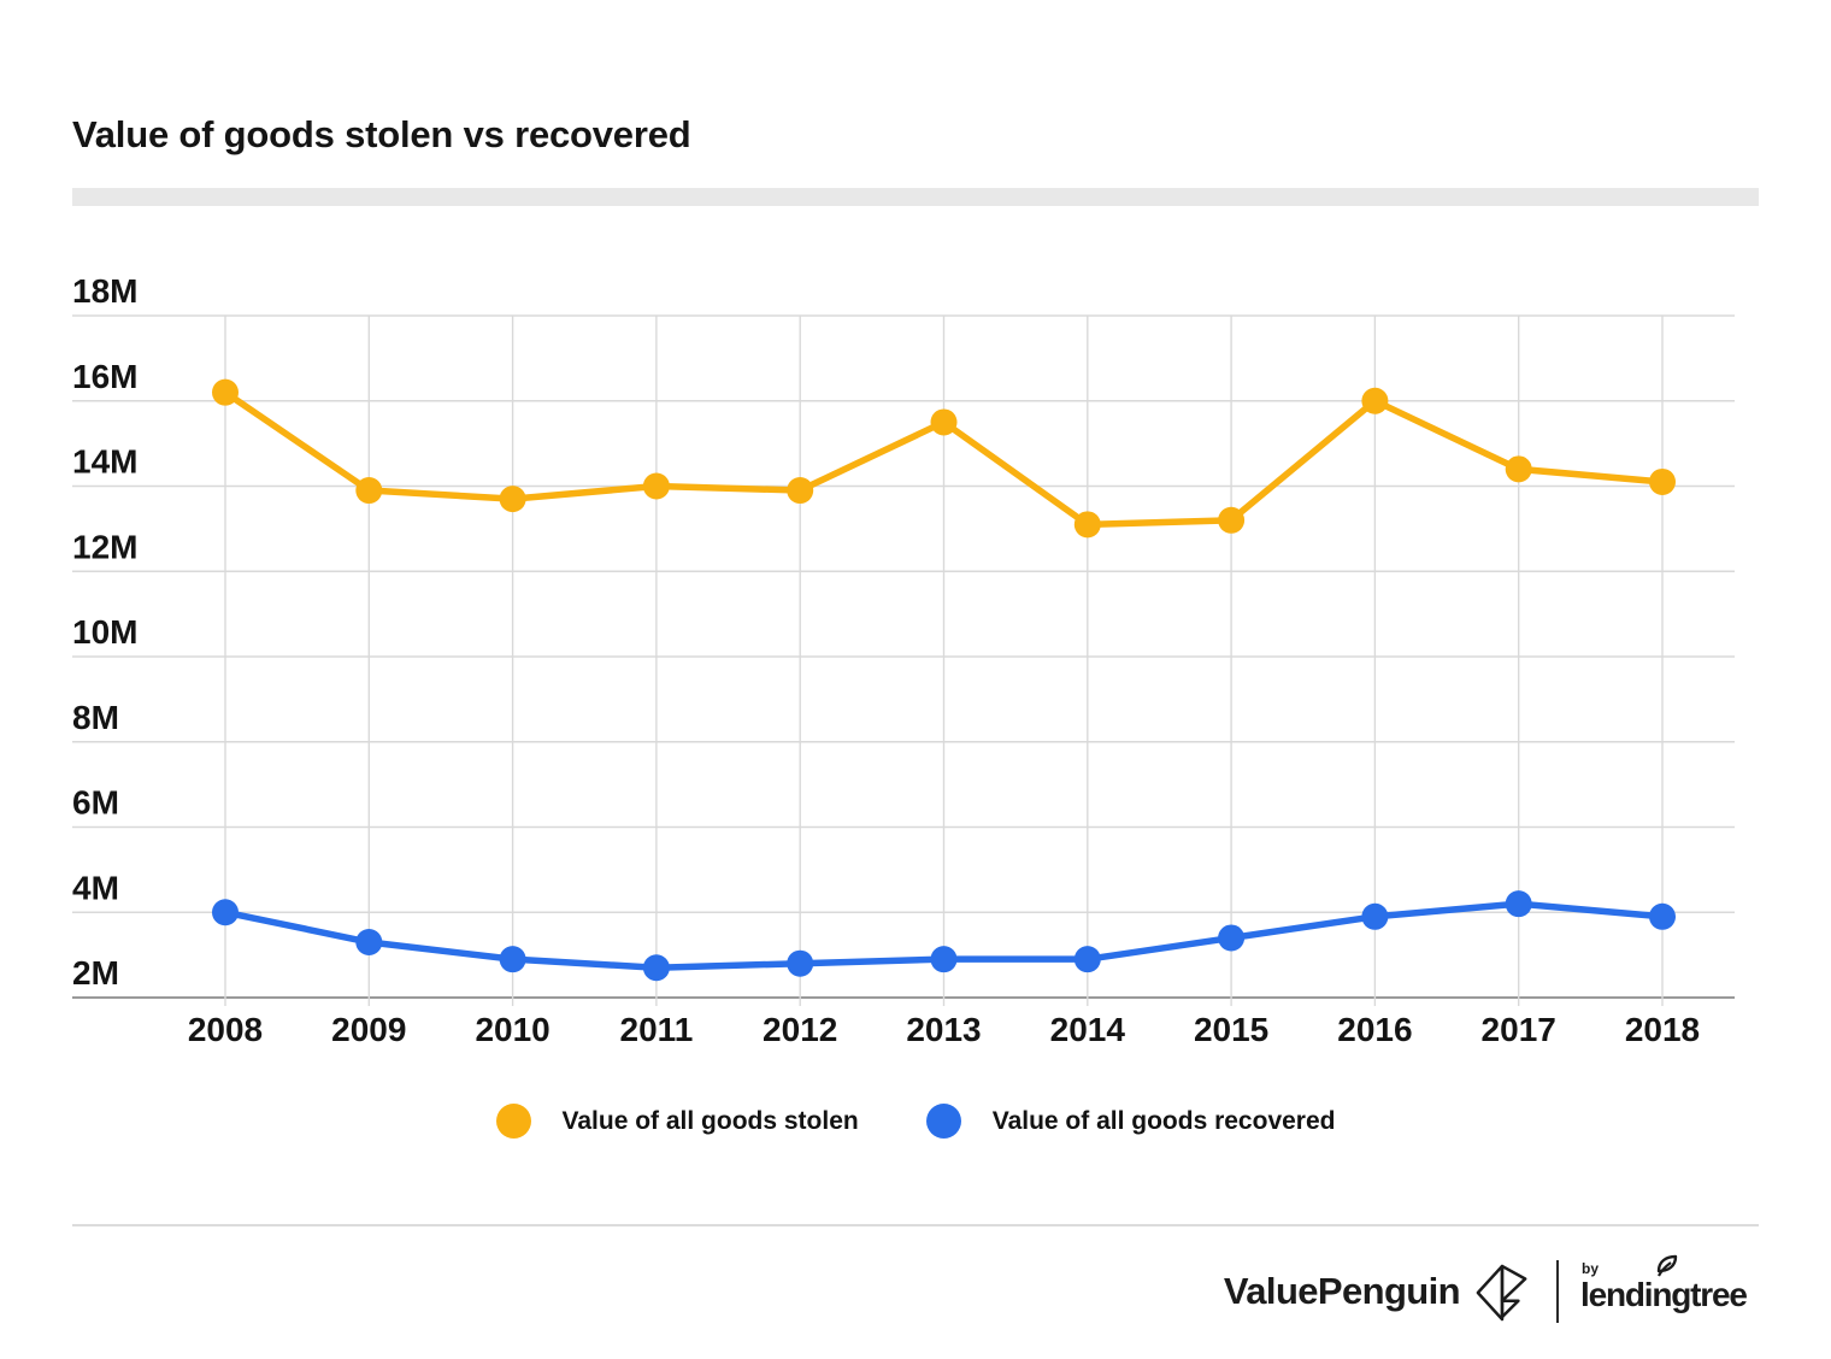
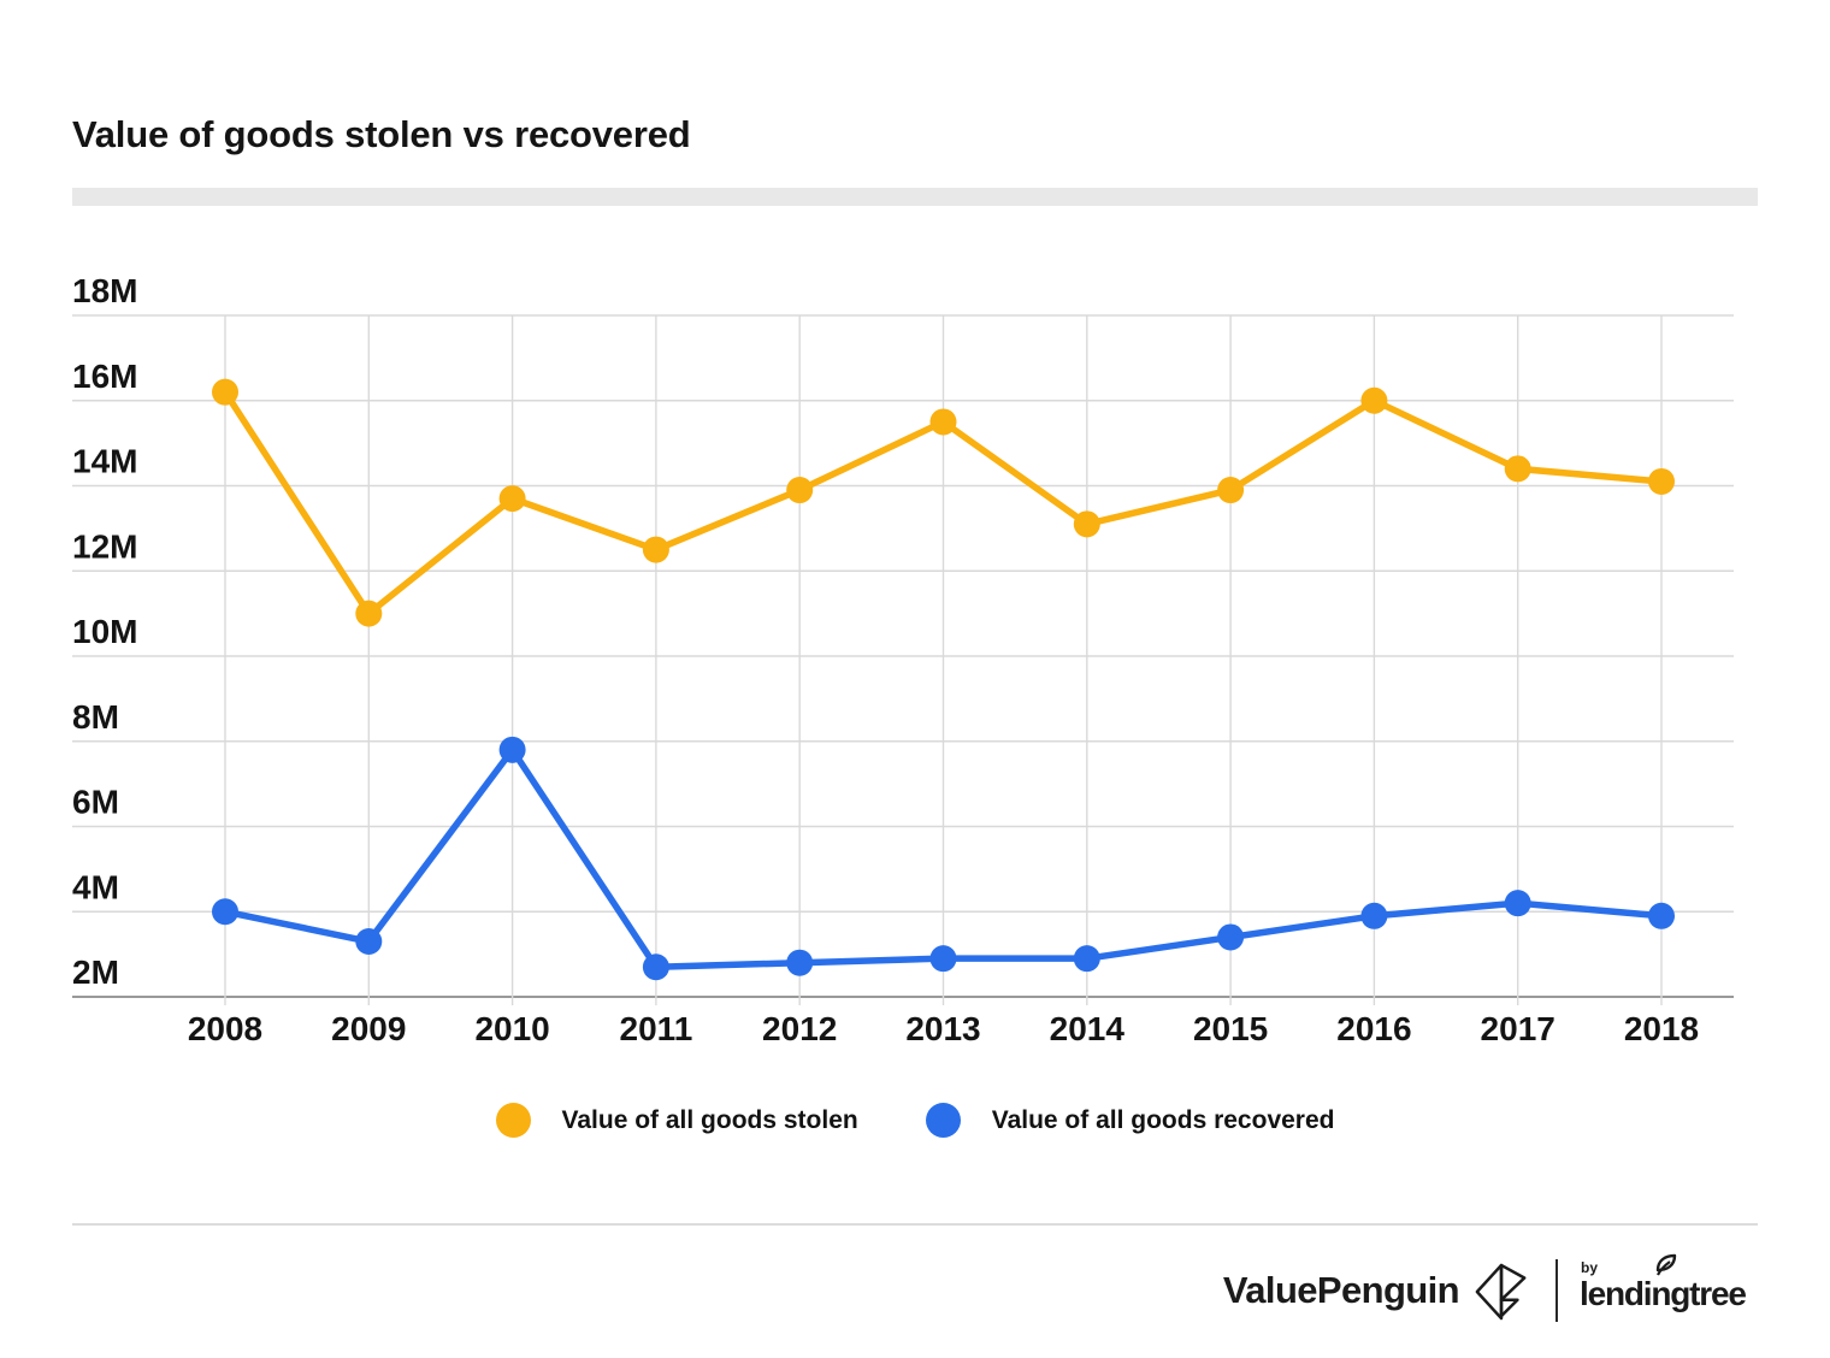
Value of all goods stolen/2009: 13.9M -> 11.0M
Value of all goods recovered/2010: 2.9M -> 7.8M
Value of all goods stolen/2011: 14.0M -> 12.5M
Value of all goods stolen/2015: 13.2M -> 13.9M
